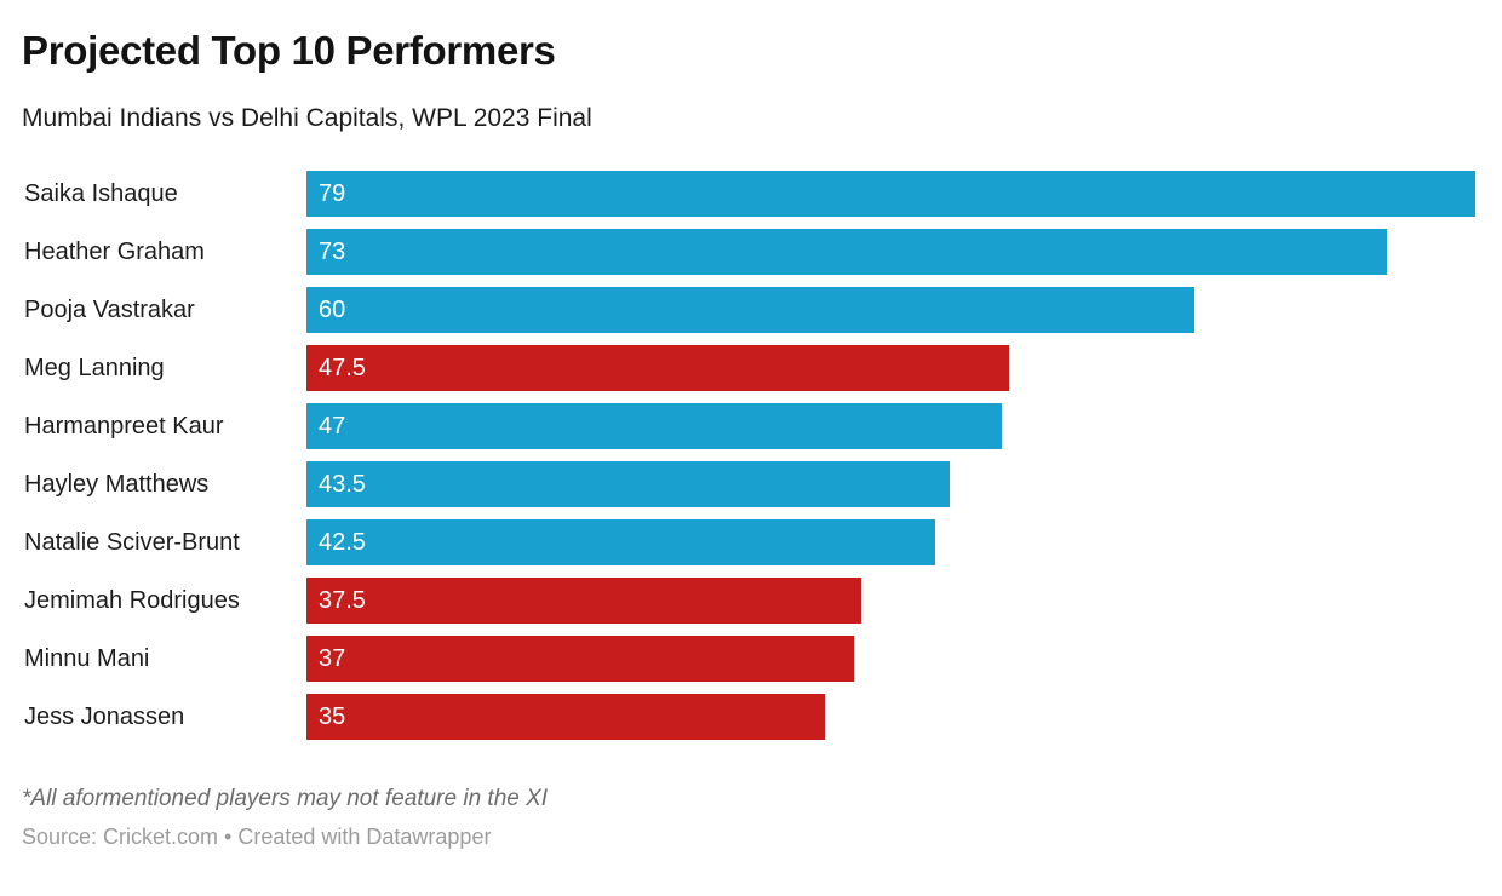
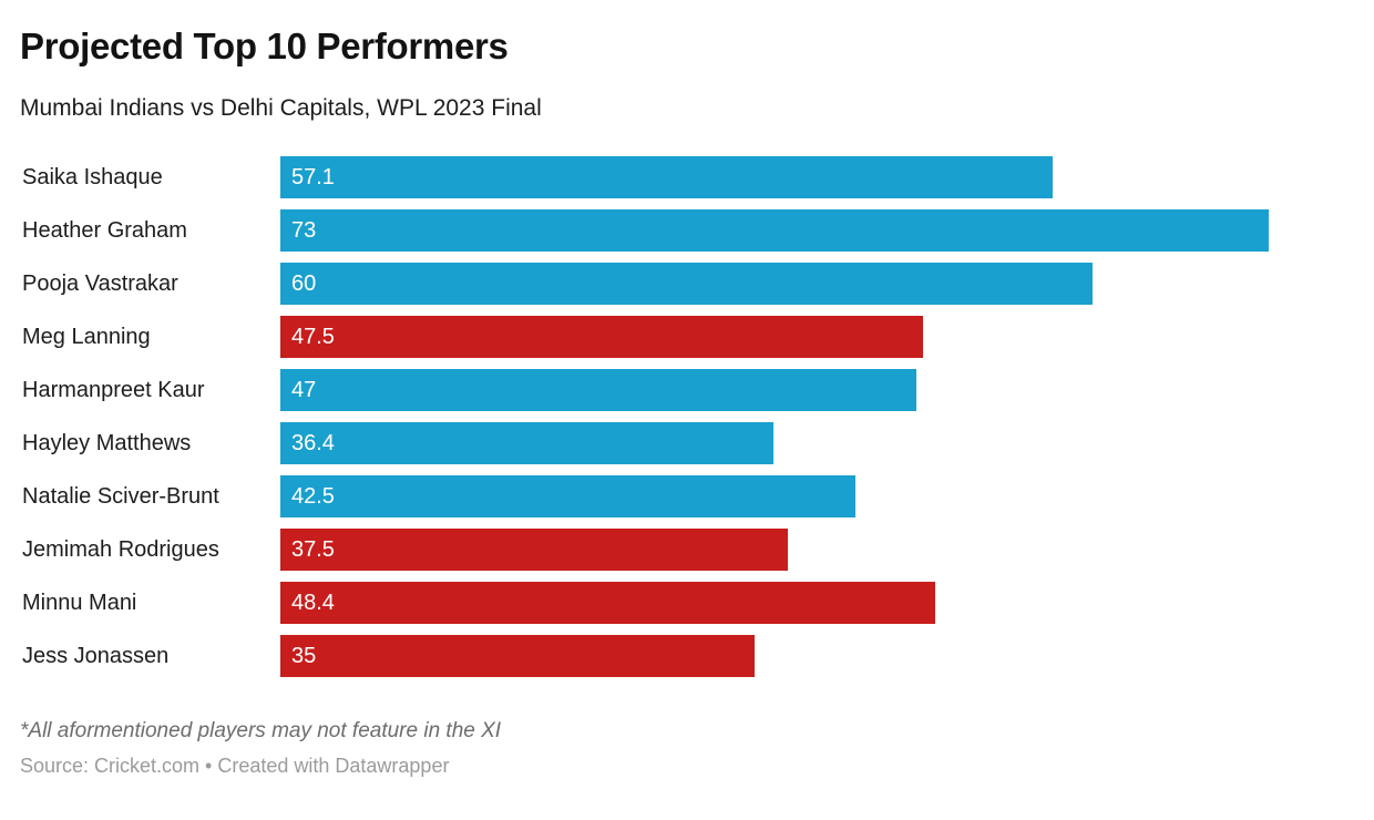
Saika Ishaque: 79 -> 57.1
Hayley Matthews: 43.5 -> 36.4
Minnu Mani: 37 -> 48.4
